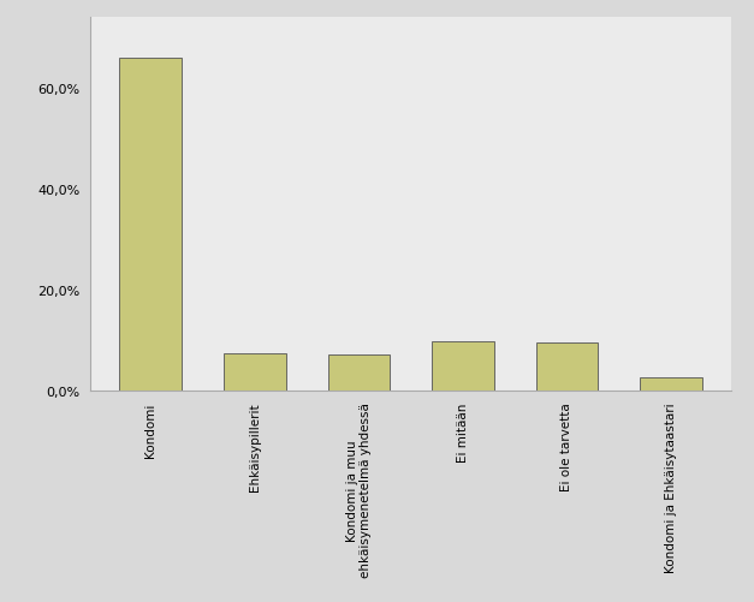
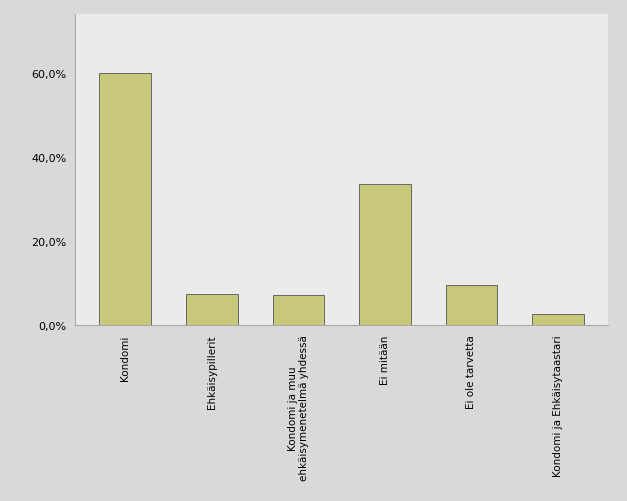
Kondomi: 66,0% -> 60,0%
Ei mitään: 9,8% -> 33,5%
